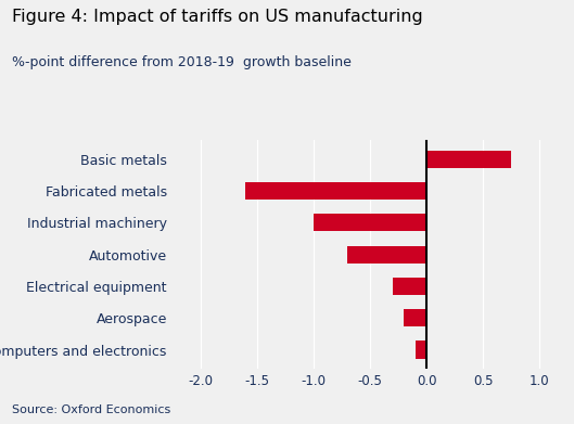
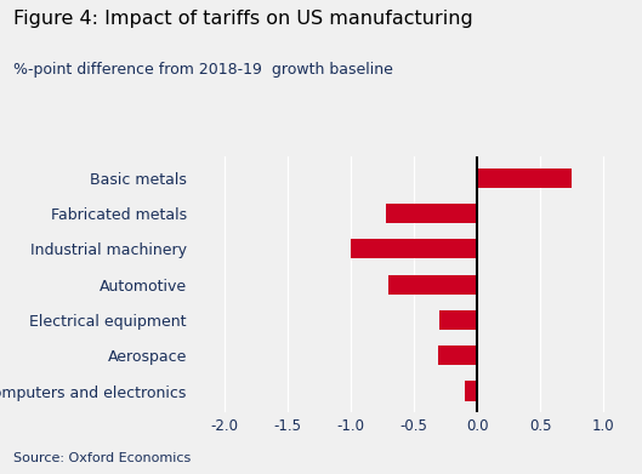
Fabricated metals: -1.60 -> -0.72
Aerospace: -0.20 -> -0.31
